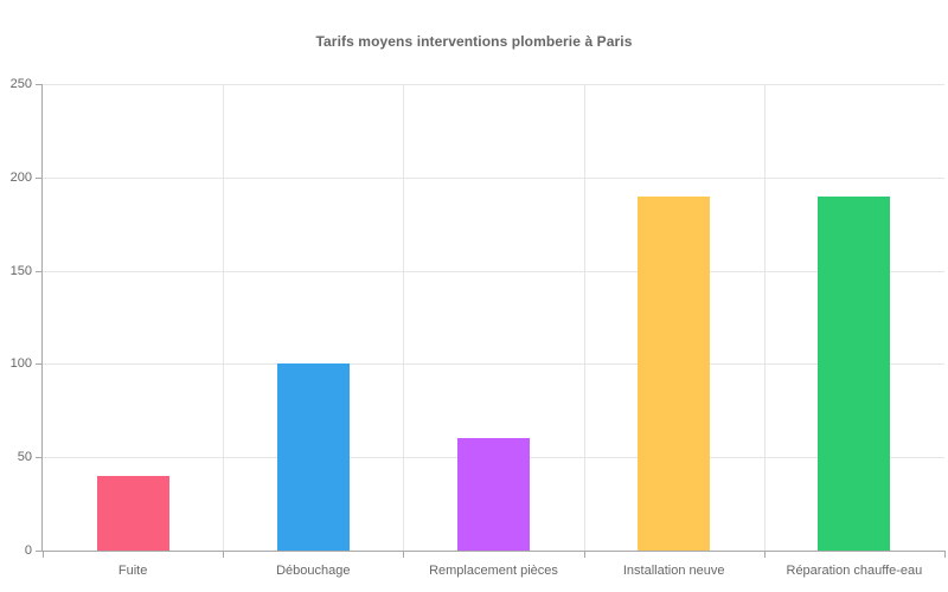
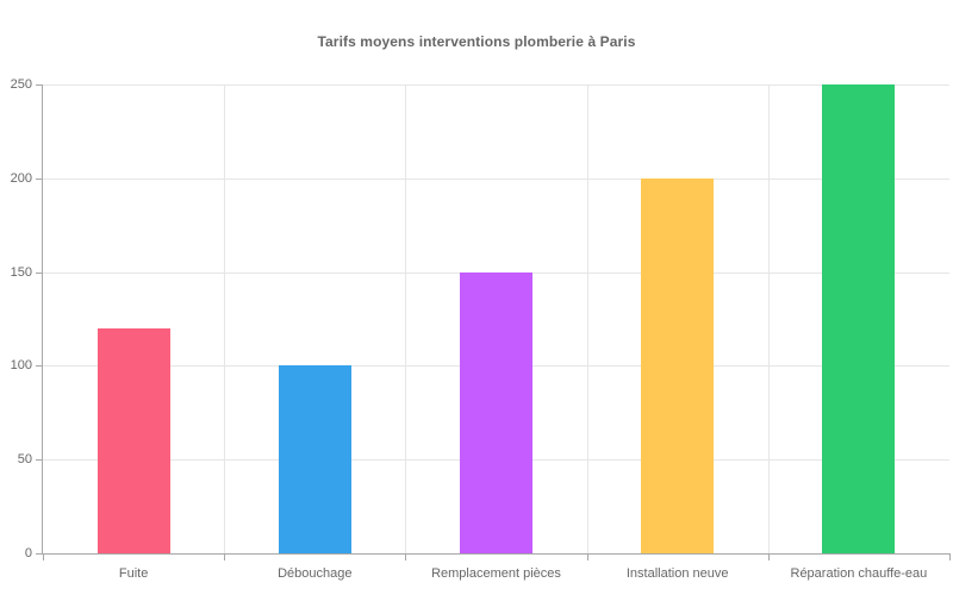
Fuite: 40 -> 120
Remplacement pièces: 60 -> 150
Installation neuve: 190 -> 200
Réparation chauffe-eau: 190 -> 250
